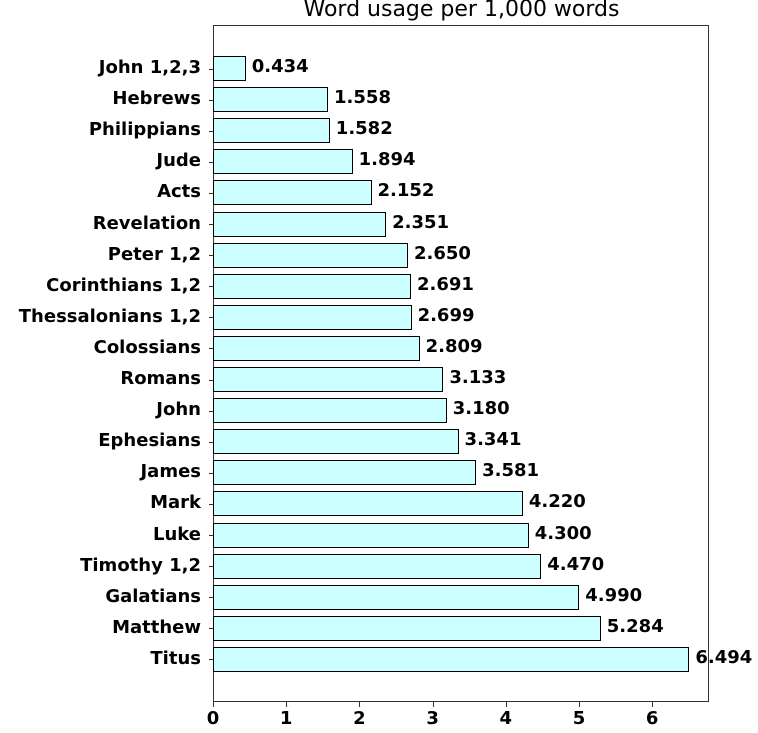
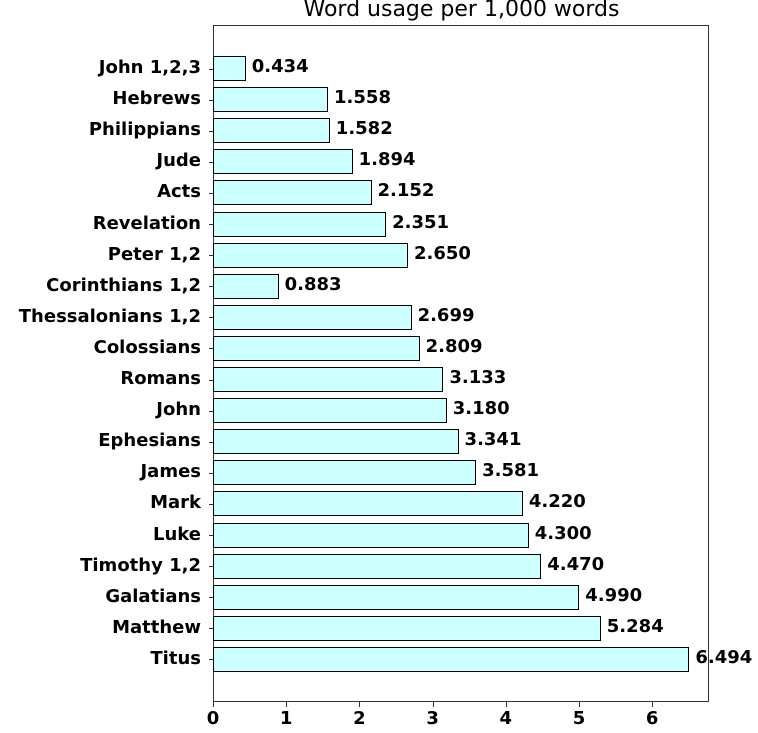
Corinthians 1,2: 2.691 -> 0.883
